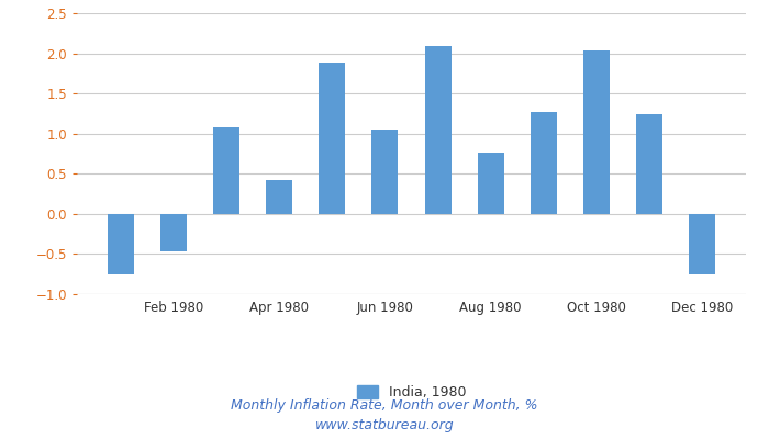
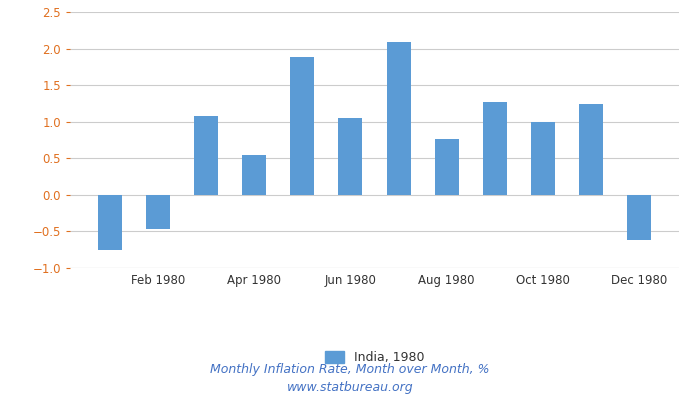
Apr 1980: 0.42 -> 0.54
Oct 1980: 2.04 -> 1.00
Dec 1980: -0.76 -> -0.62
